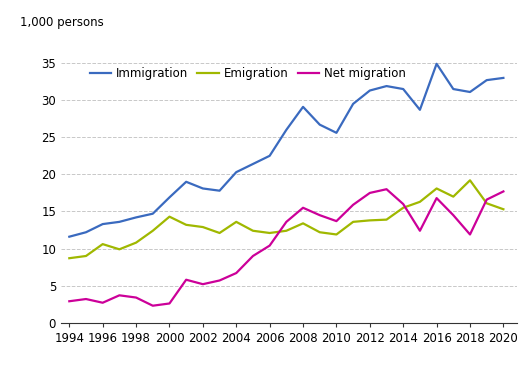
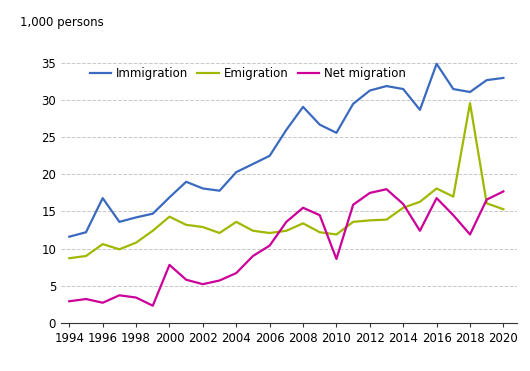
Immigration/1996: 13.3 -> 16.8
Net migration/2000: 2.6 -> 7.8
Net migration/2010: 13.7 -> 8.6
Emigration/2018: 19.2 -> 29.6
